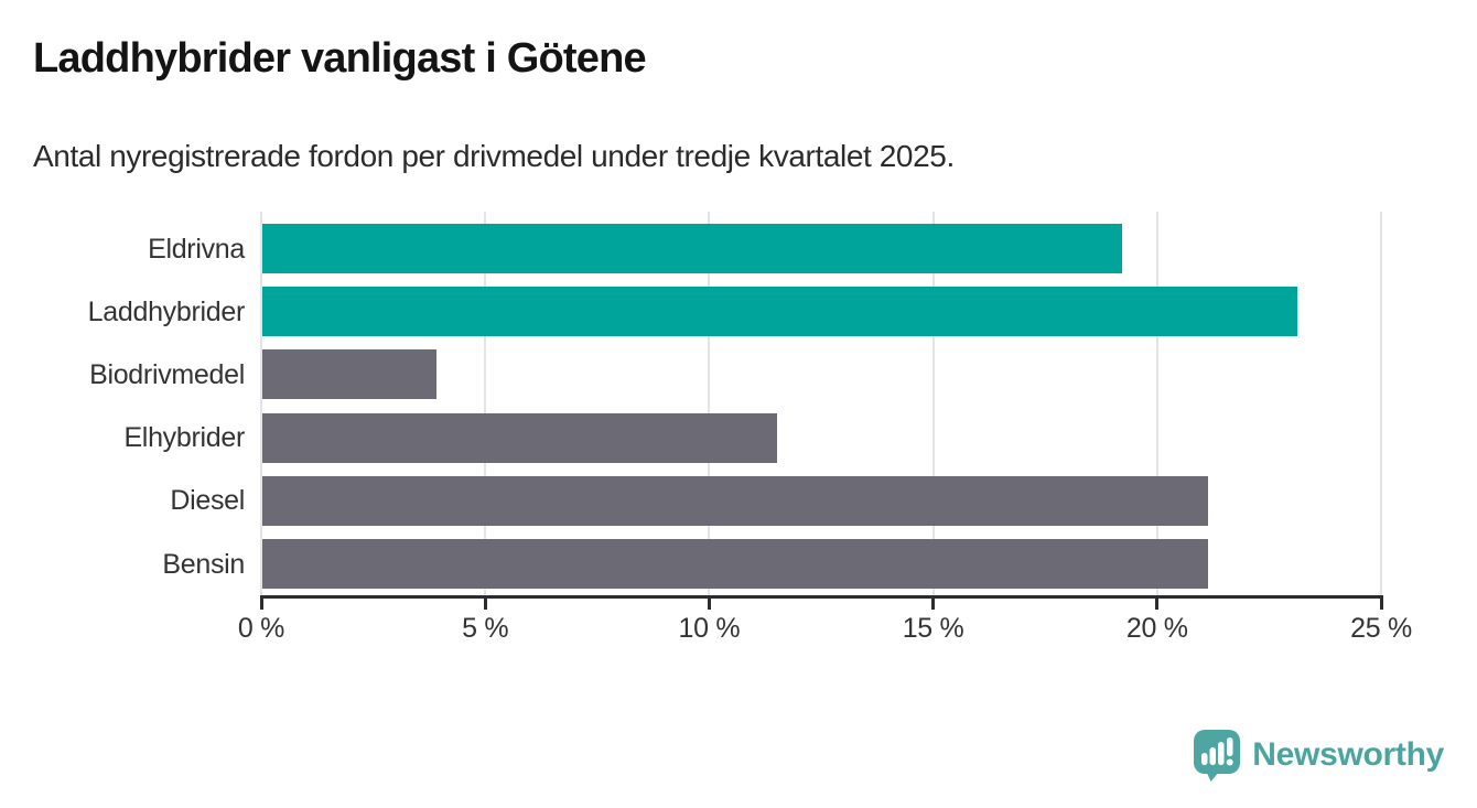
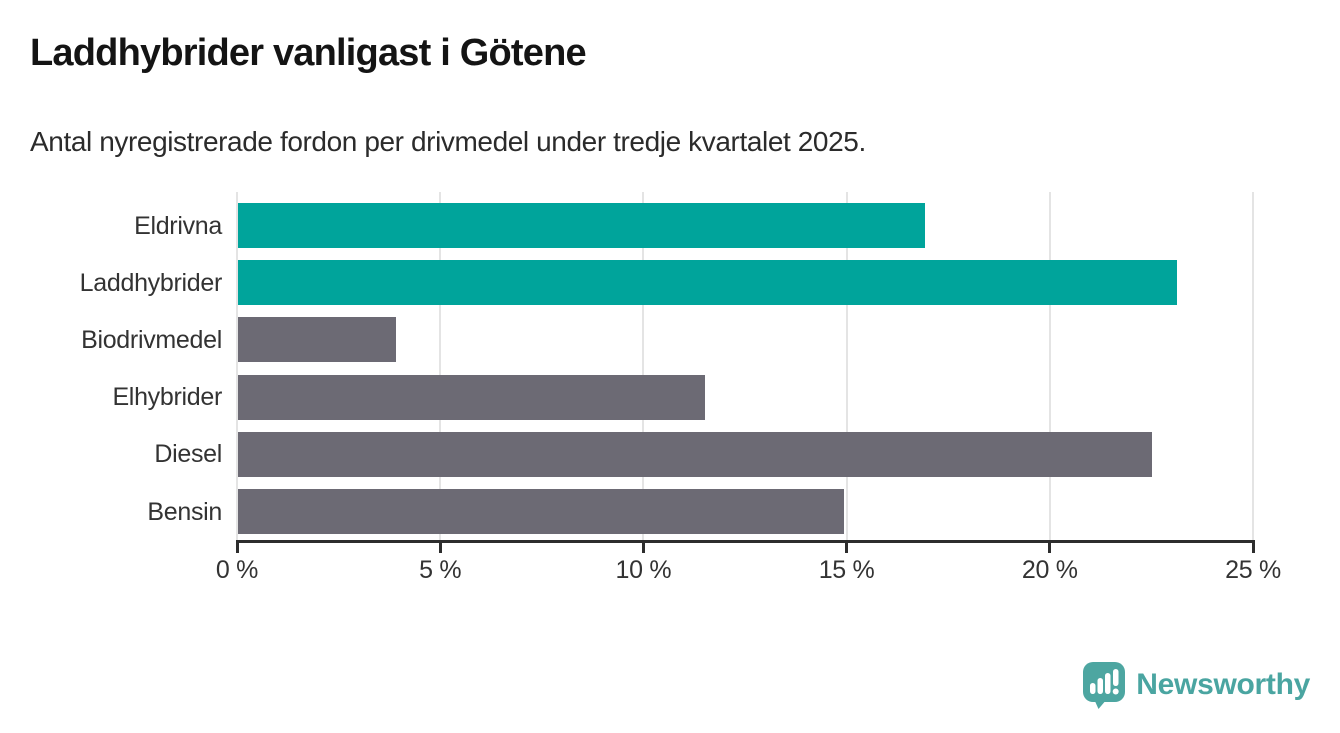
Eldrivna: 19.2% -> 16.9%
Diesel: 21.1% -> 22.5%
Bensin: 21.1% -> 14.9%
